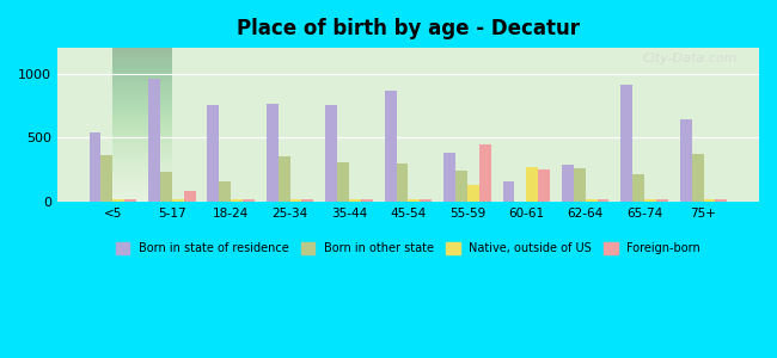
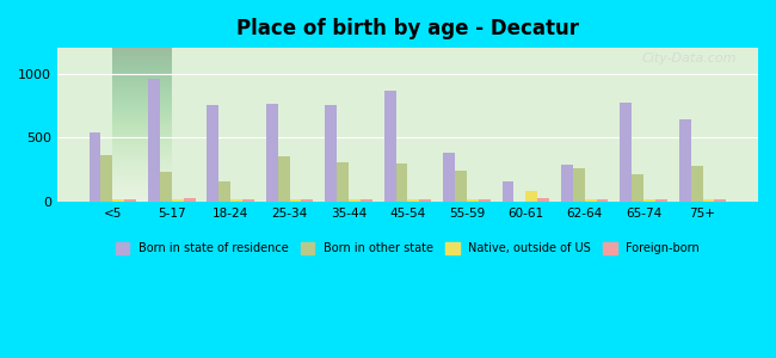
Foreign-born/5-17: 80 -> 20
Native, outside of US/55-59: 130 -> 20
Foreign-born/55-59: 450 -> 20
Native, outside of US/60-61: 270 -> 80
Foreign-born/60-61: 250 -> 30
Born in state of residence/65-74: 910 -> 770
Born in other state/75+: 370 -> 280
